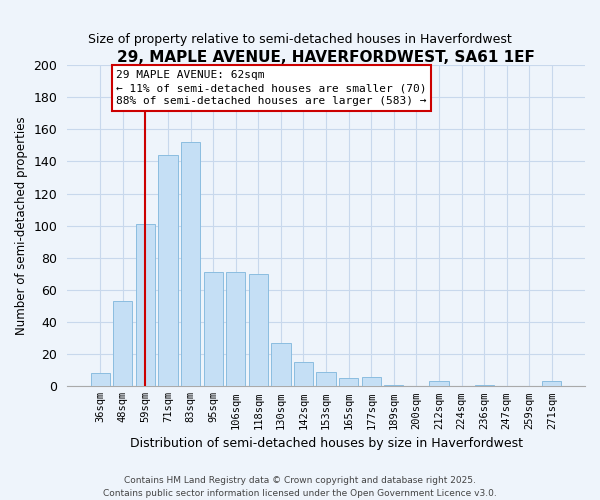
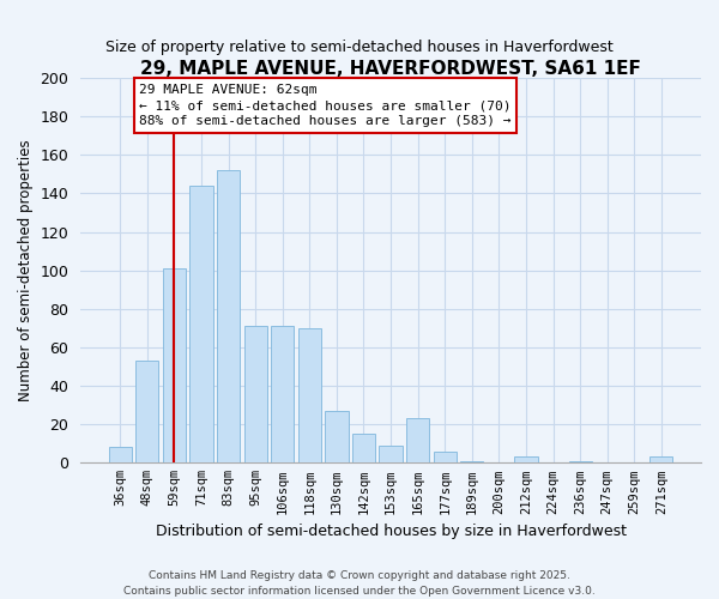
165sqm: 5 -> 23
